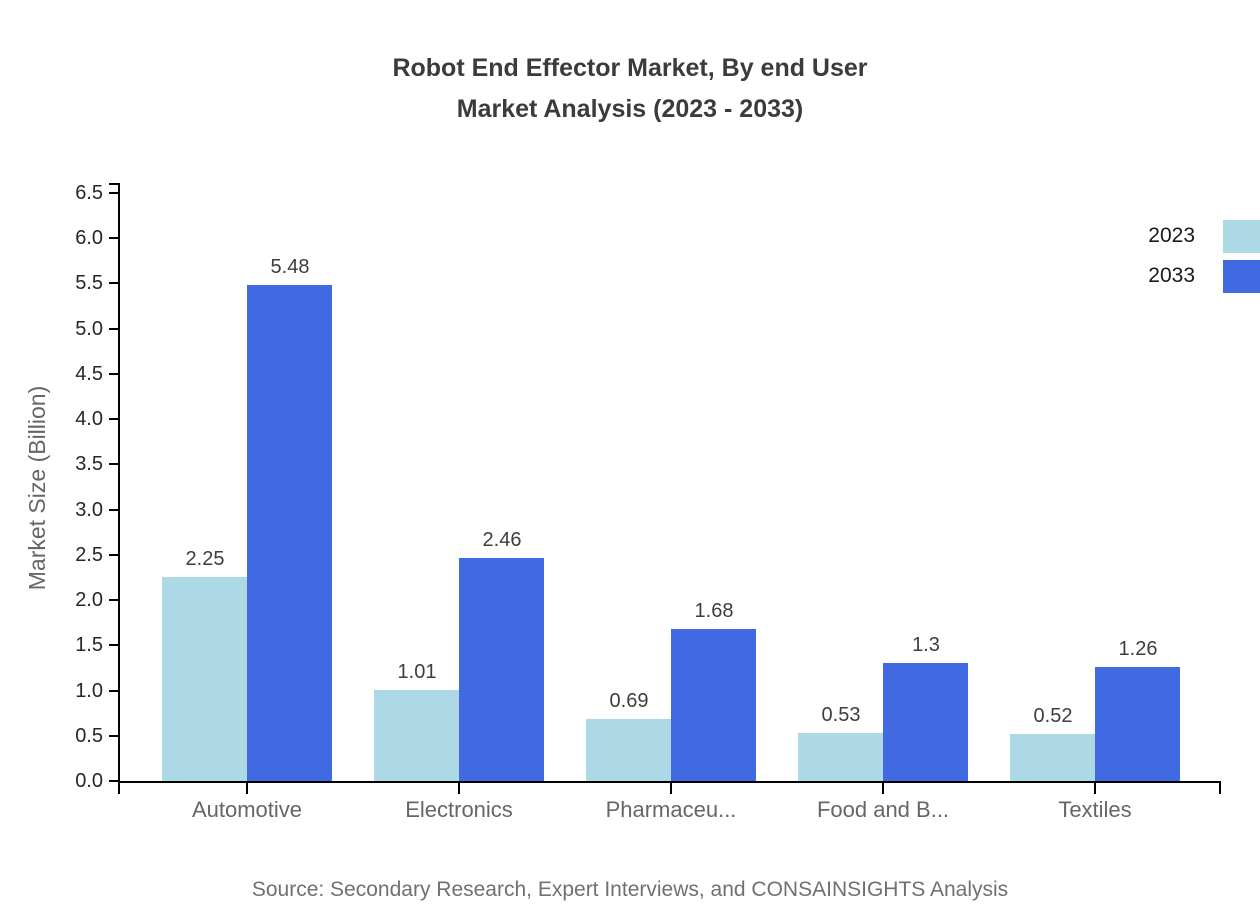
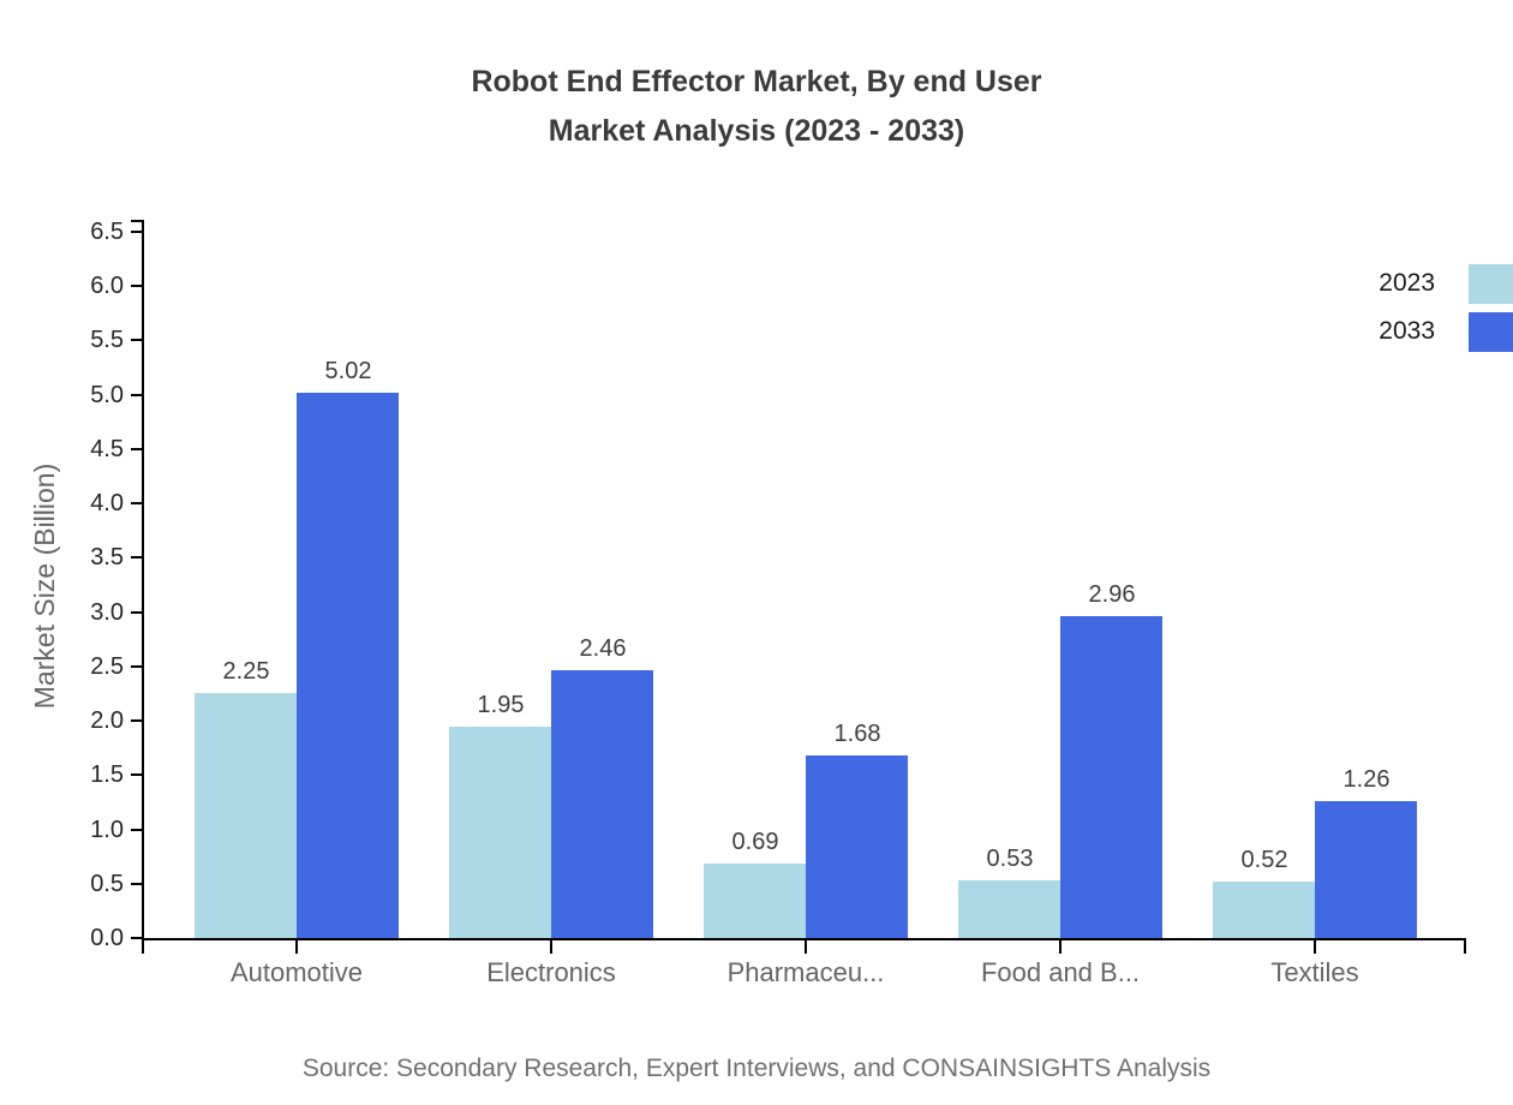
2033/Automotive: 5.48 -> 5.02
2023/Electronics: 1.01 -> 1.95
2033/Food and B...: 1.3 -> 2.96
